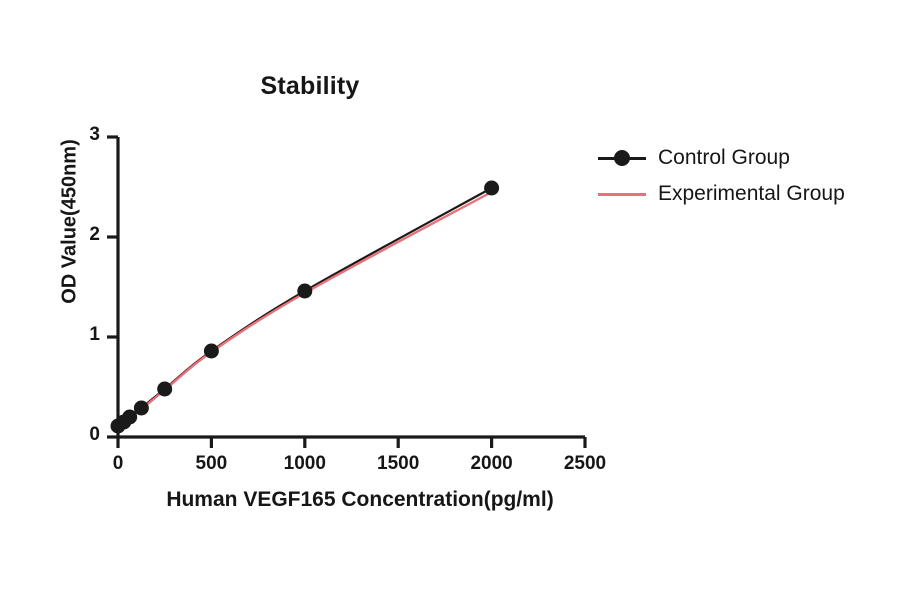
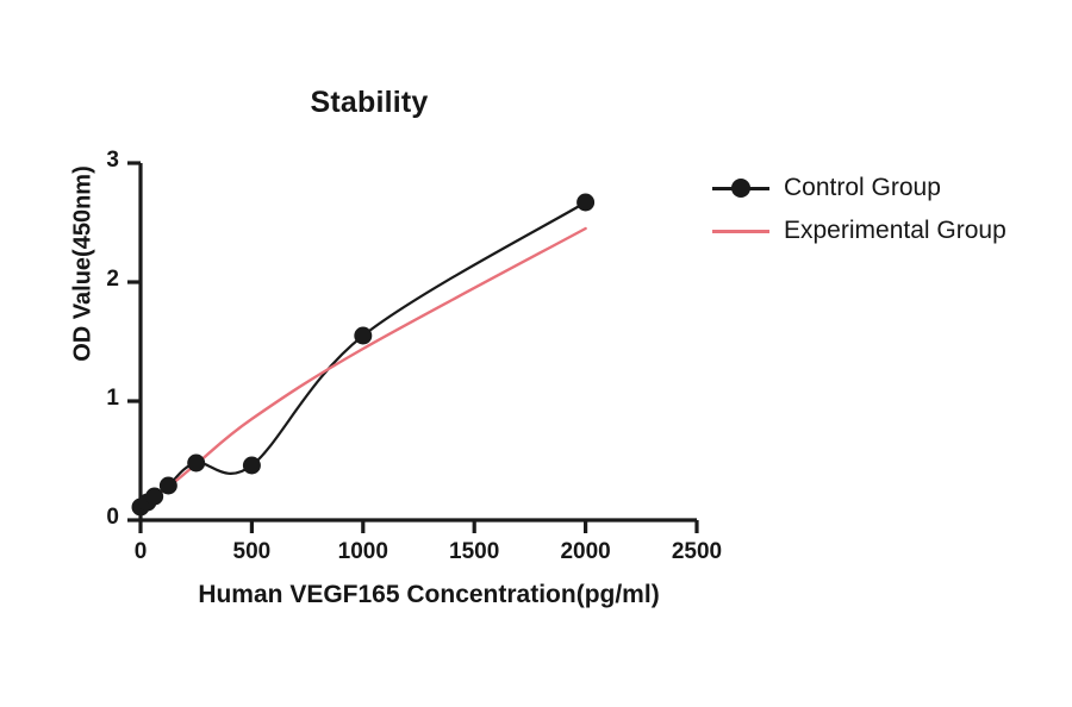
Control Group/500: 0.86 -> 0.46
Control Group/1000: 1.46 -> 1.55
Control Group/2000: 2.49 -> 2.67
